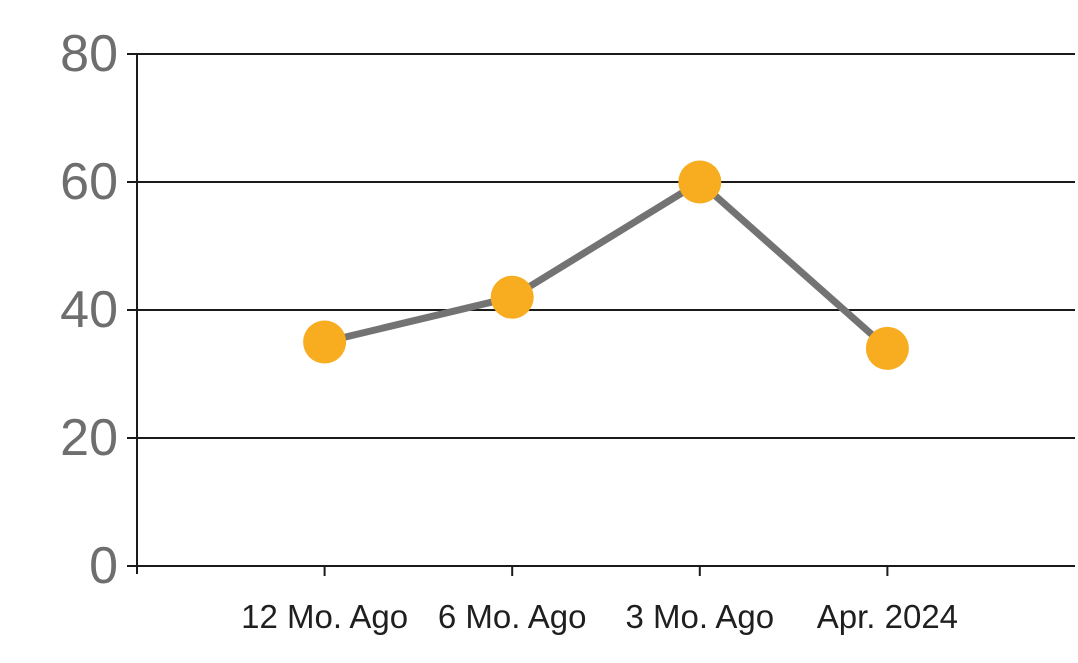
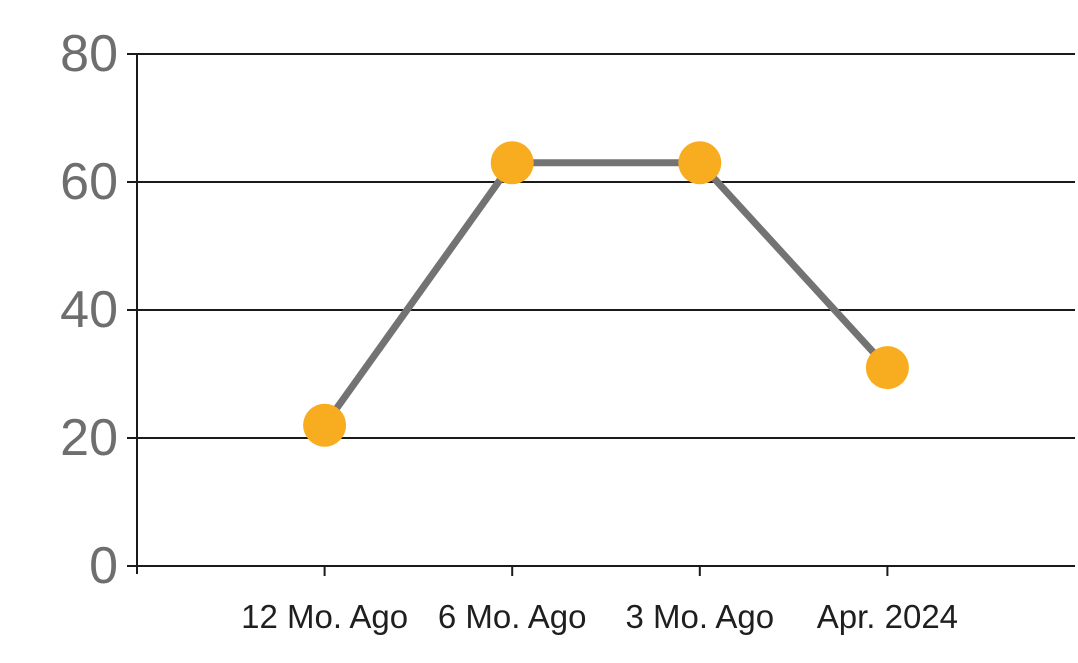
12 Mo. Ago: 35 -> 22
6 Mo. Ago: 42 -> 63
3 Mo. Ago: 60 -> 63
Apr. 2024: 34 -> 31
